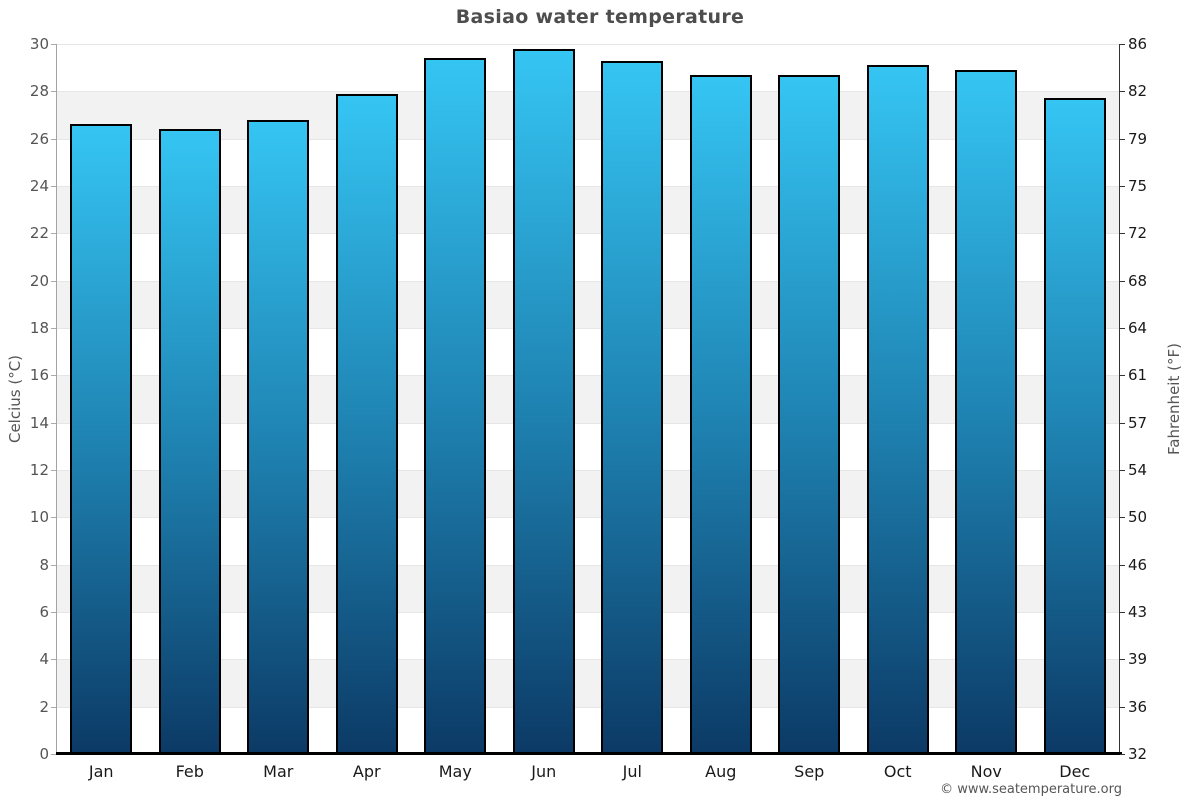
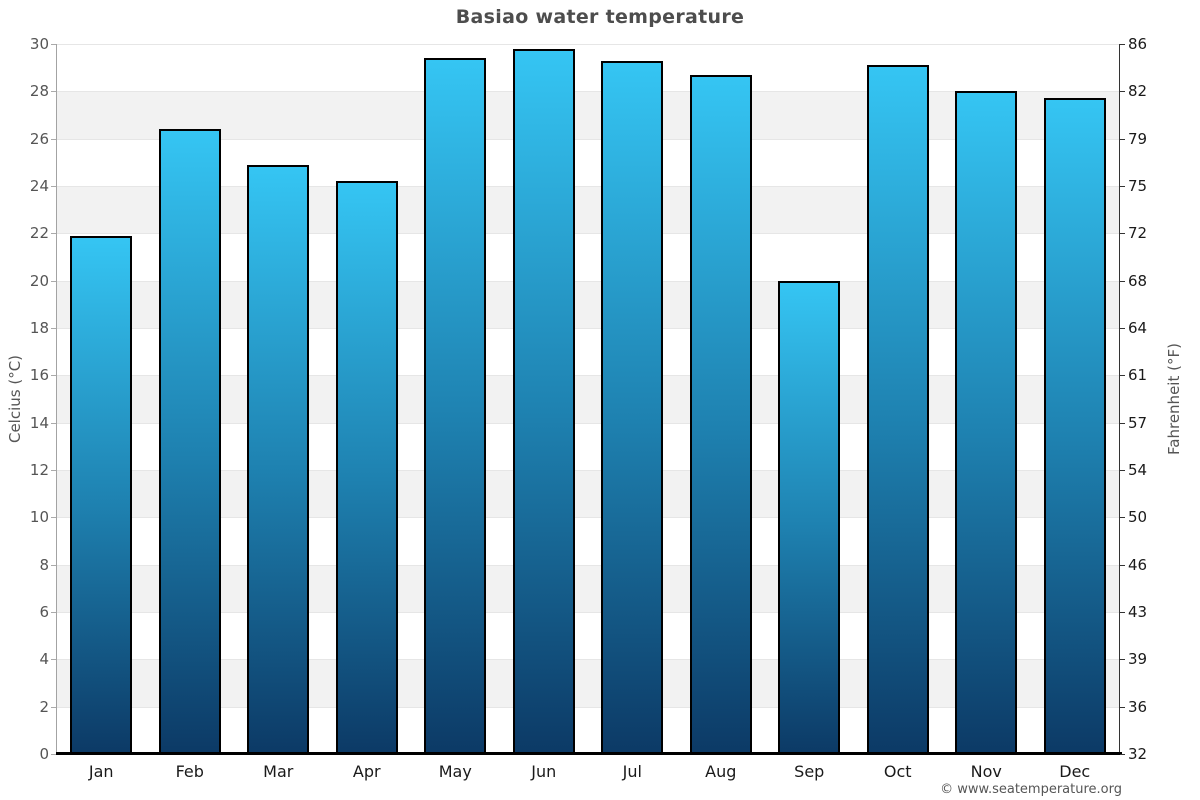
Jan: 26.6 -> 21.9
Mar: 26.8 -> 24.9
Apr: 27.9 -> 24.2
Sep: 28.7 -> 20.0
Nov: 28.9 -> 28.0
